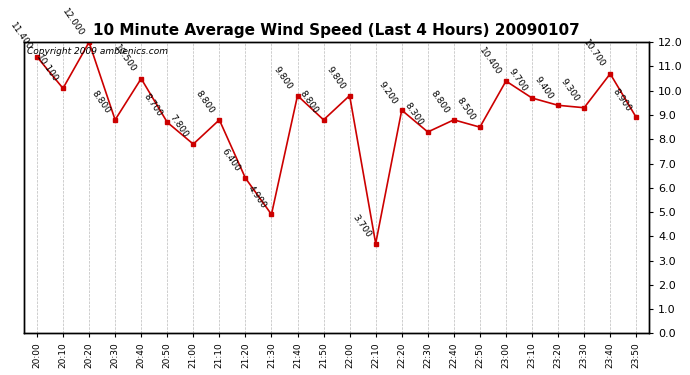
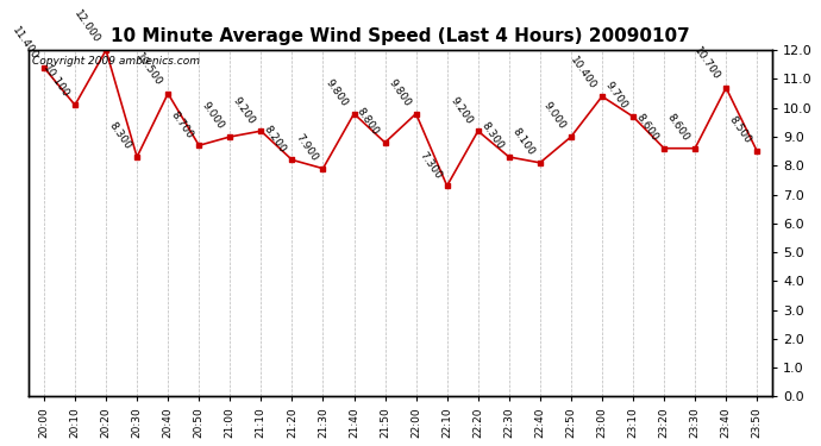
20:30: 8.800 -> 8.300
21:00: 7.800 -> 9.000
21:10: 8.800 -> 9.200
21:20: 6.400 -> 8.200
21:30: 4.900 -> 7.900
22:10: 3.700 -> 7.300
22:40: 8.800 -> 8.100
22:50: 8.500 -> 9.000
23:20: 9.400 -> 8.600
23:30: 9.300 -> 8.600
23:50: 8.900 -> 8.500
